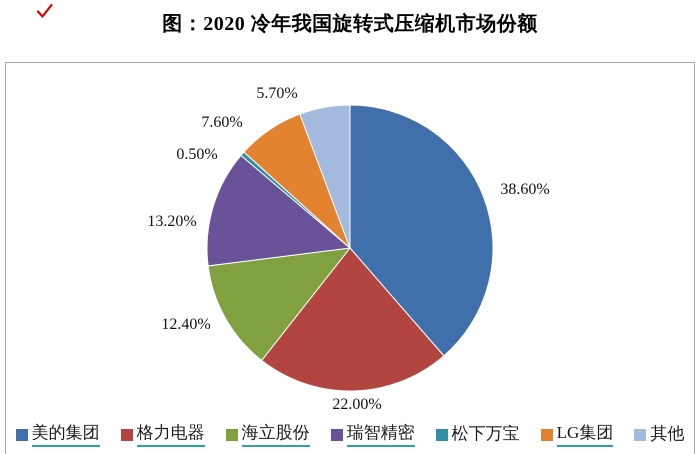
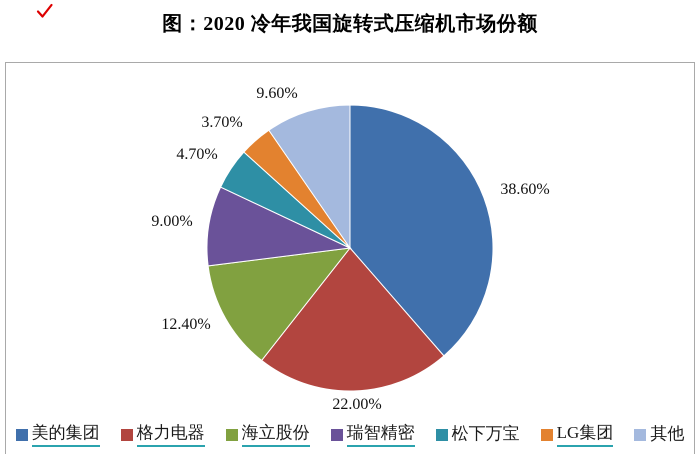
瑞智精密: 13.20% -> 9.00%
松下万宝: 0.50% -> 4.70%
LG集团: 7.60% -> 3.70%
其他: 5.70% -> 9.60%
